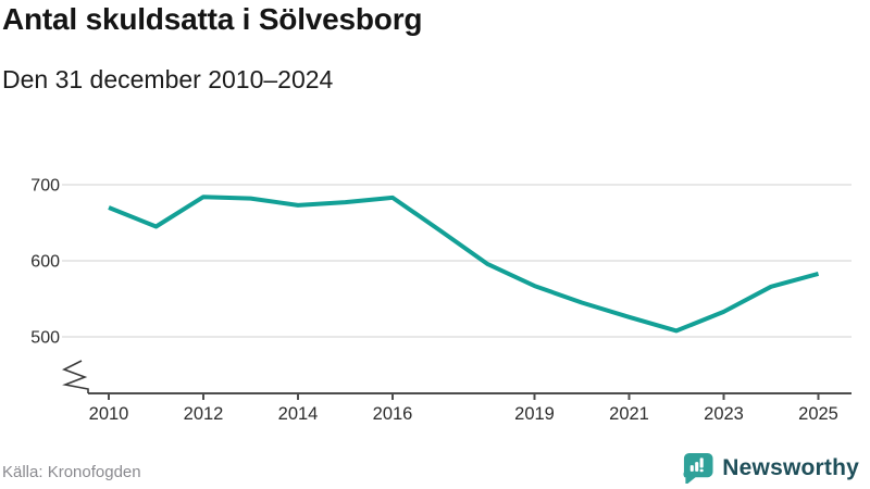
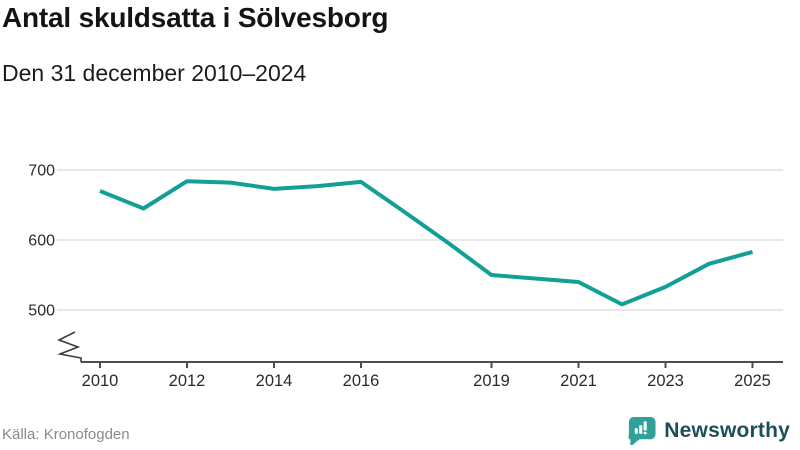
2019: 570 -> 550
2021: 530 -> 540
